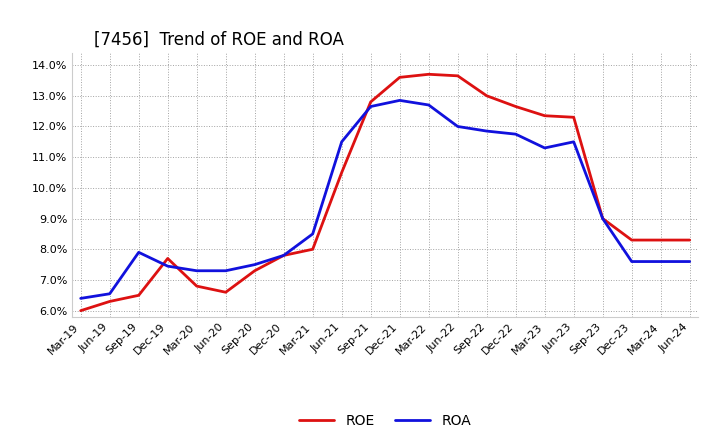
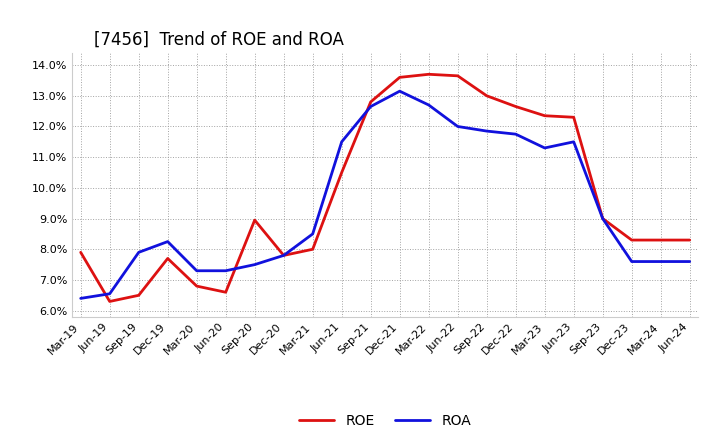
ROE/Mar-19: 6.00% -> 7.90%
ROA/Dec-19: 7.45% -> 8.25%
ROE/Sep-20: 7.30% -> 8.95%
ROA/Dec-21: 12.85% -> 13.15%
